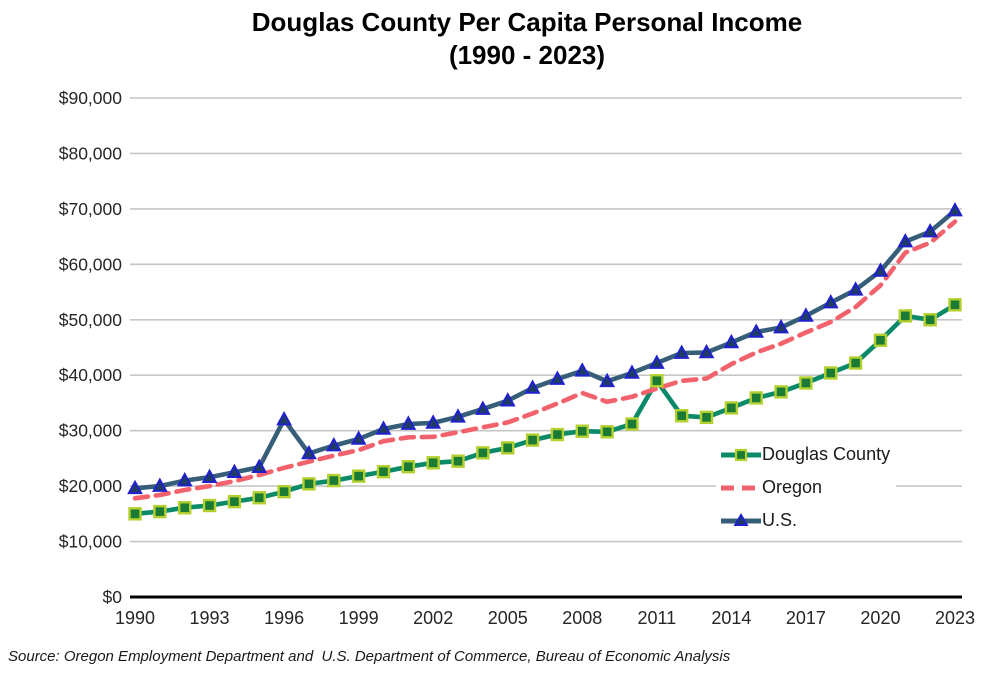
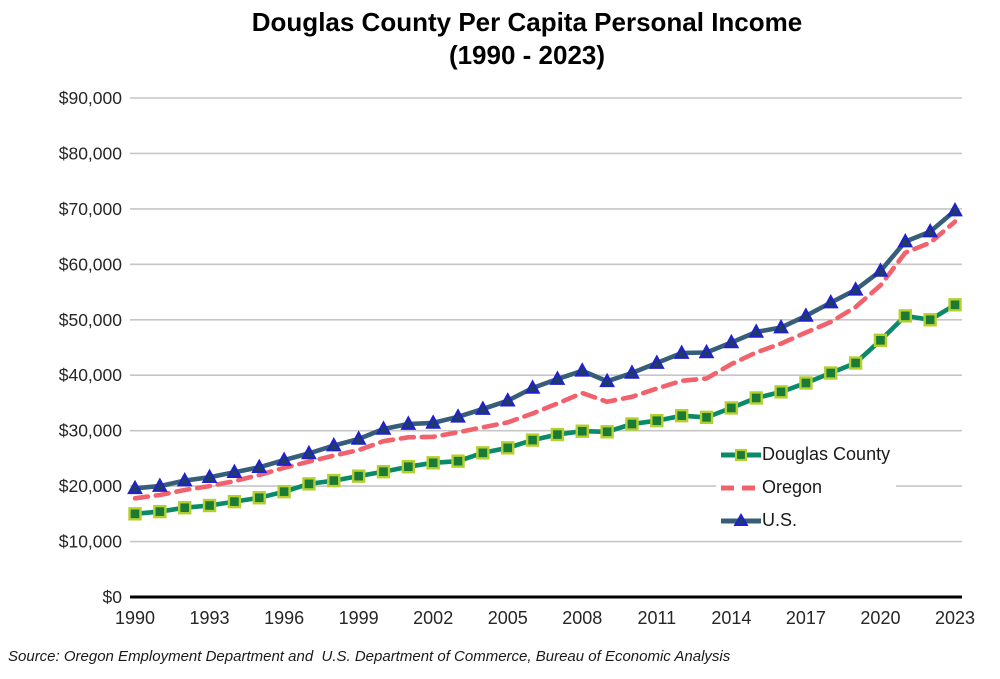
U.S./1996: $32000 -> $25000
Douglas County/2011: $39000 -> $32000
